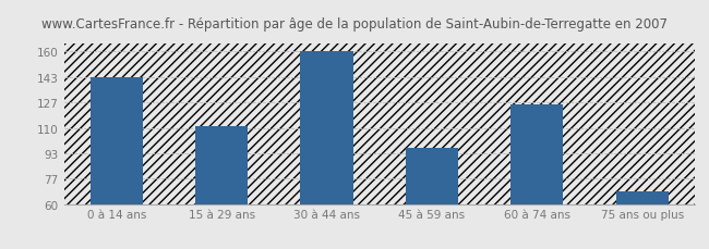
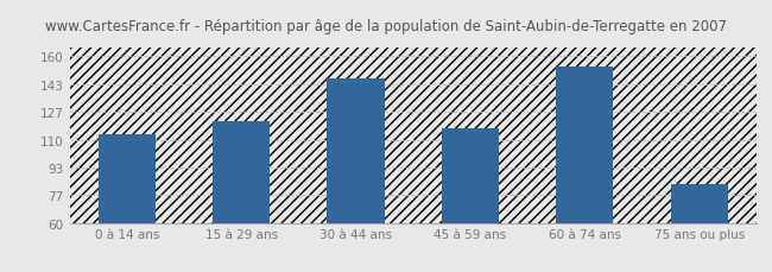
0 à 14 ans: 143 -> 113
15 à 29 ans: 111 -> 121
30 à 44 ans: 160 -> 147
45 à 59 ans: 97 -> 117
60 à 74 ans: 125 -> 154
75 ans ou plus: 68 -> 83
